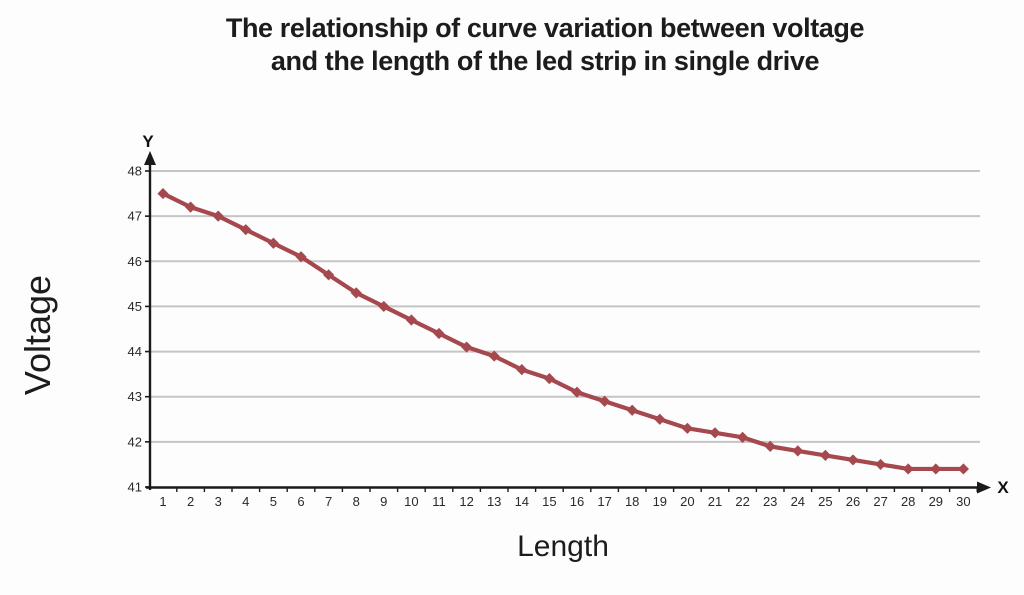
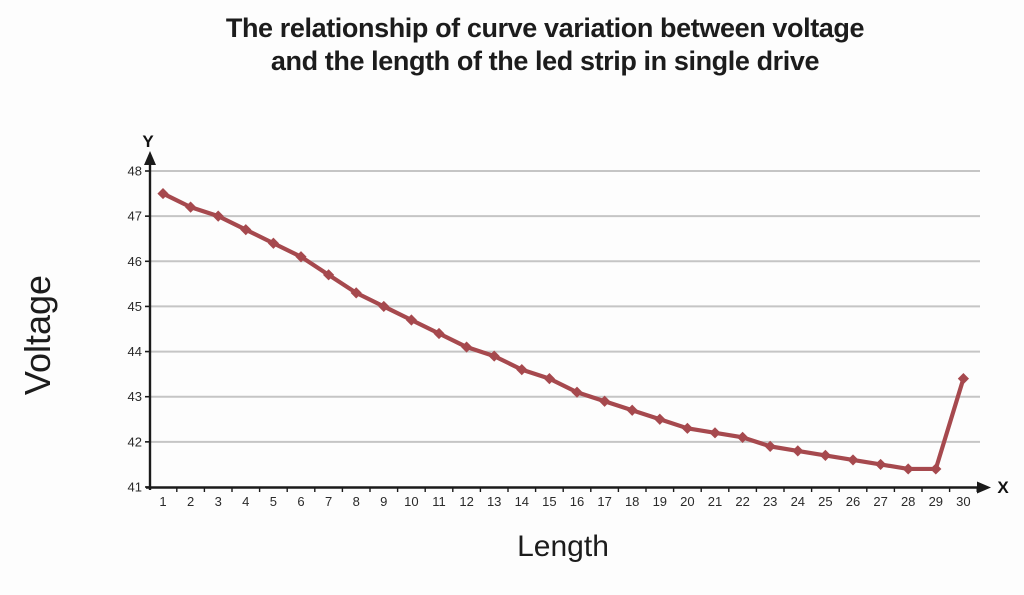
30: 41.4 -> 43.4
